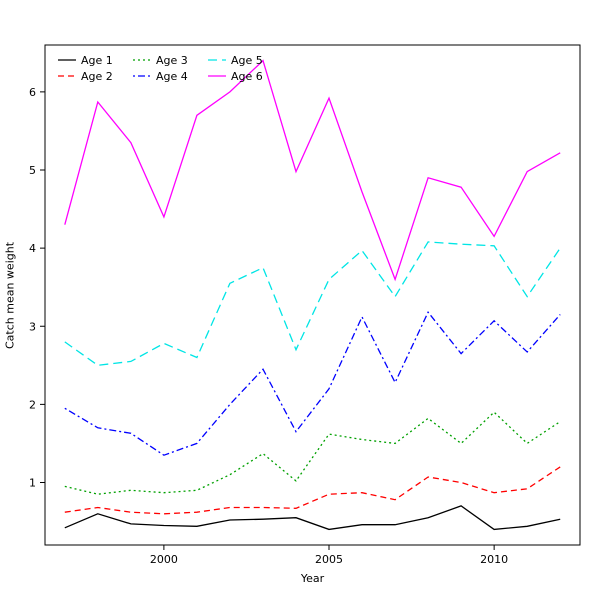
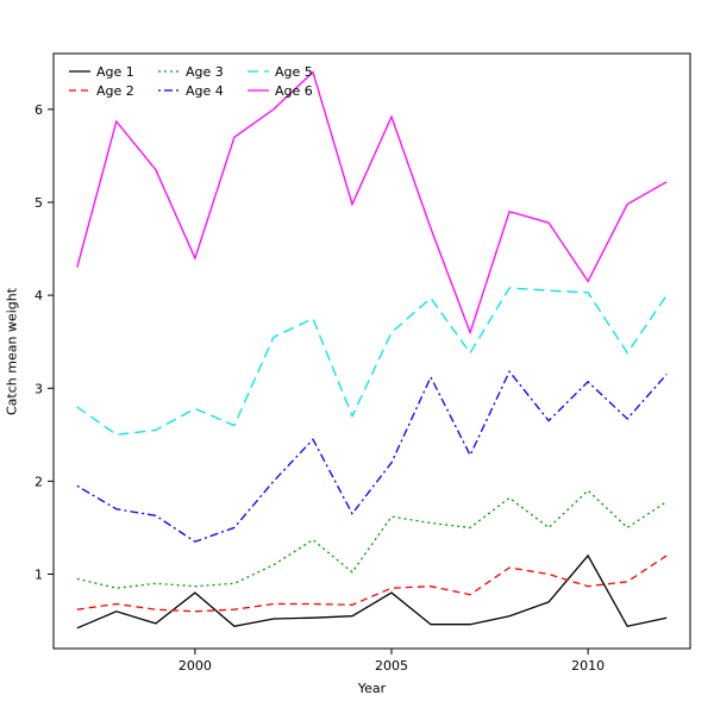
Age 1/2000: 0.5 -> 0.8
Age 1/2005: 0.4 -> 0.8
Age 1/2010: 0.4 -> 1.2
